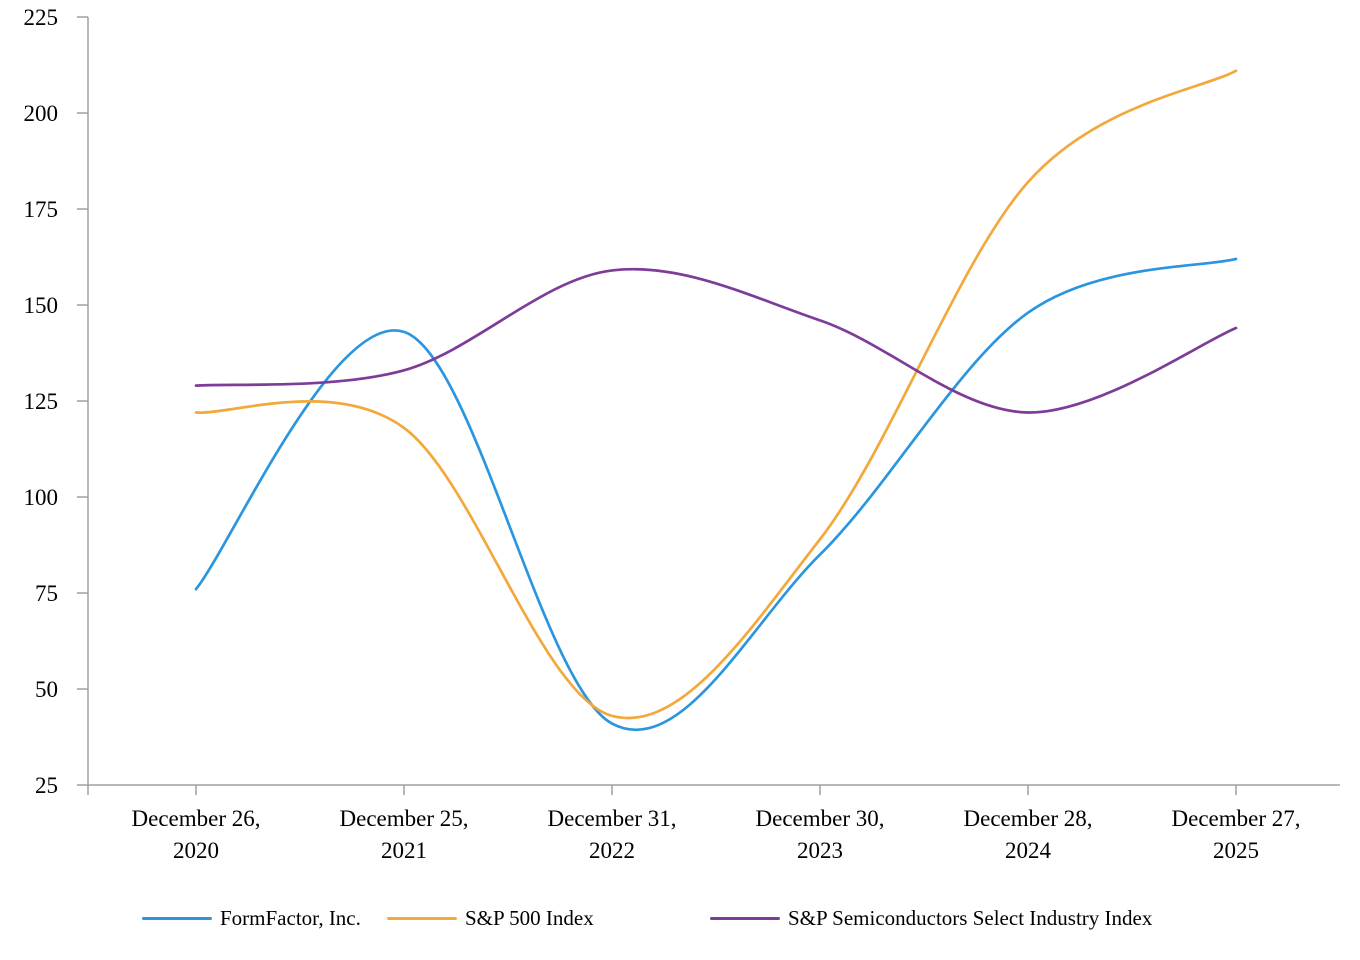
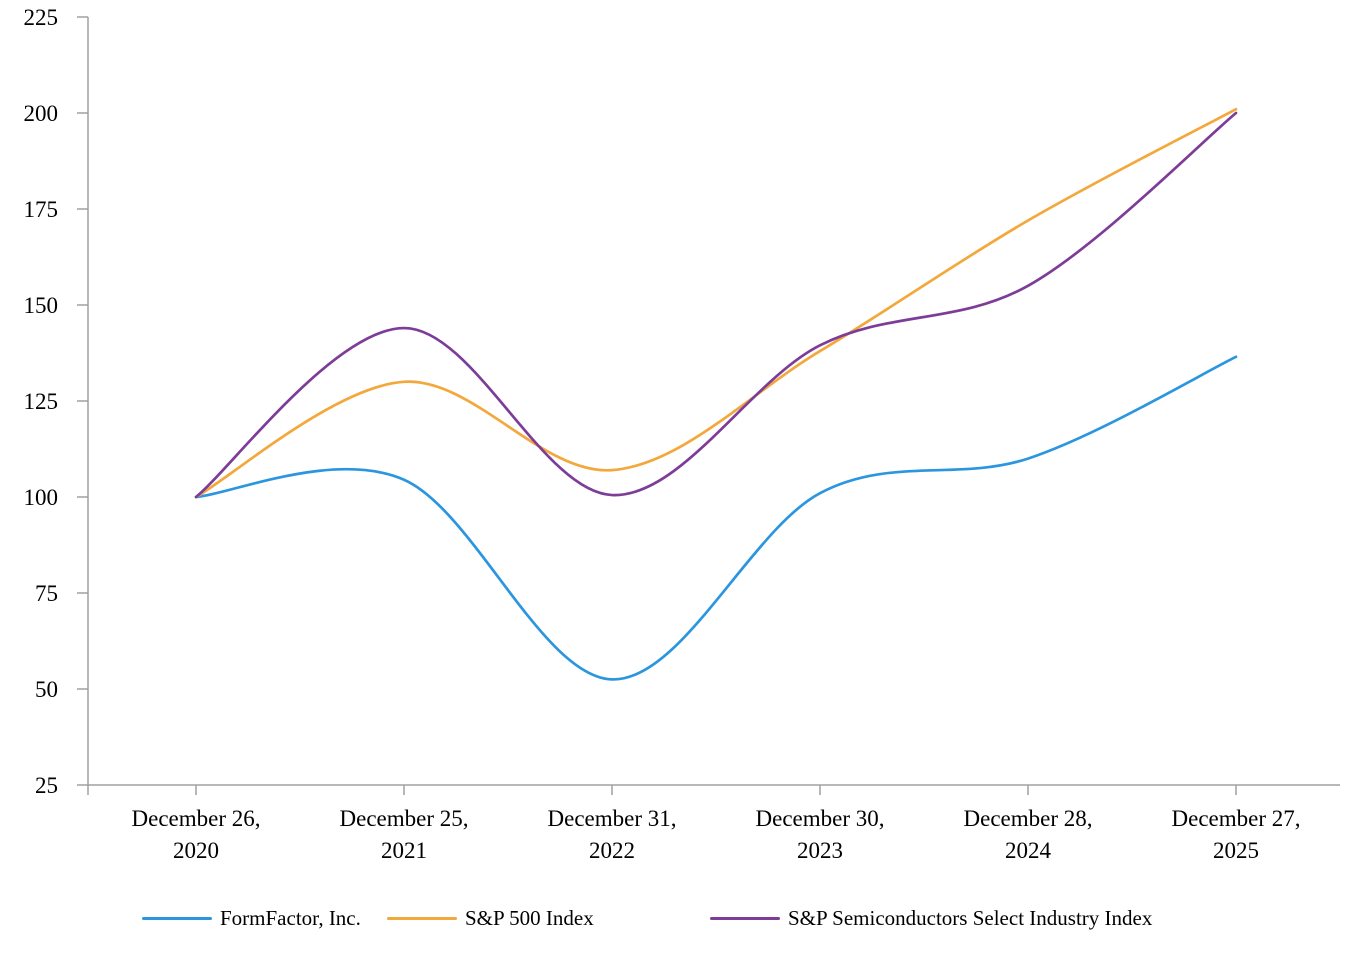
FormFactor, Inc./December 26, 2020: 76 -> 100
S&P 500 Index/December 26, 2020: 122 -> 100
S&P Semiconductors Select Industry Index/December 26, 2020: 129 -> 100
FormFactor, Inc./December 25, 2021: 143 -> 104
S&P 500 Index/December 25, 2021: 118 -> 130
S&P Semiconductors Select Industry Index/December 25, 2021: 133 -> 144
FormFactor, Inc./December 31, 2022: 41 -> 52
S&P 500 Index/December 31, 2022: 43 -> 107
S&P Semiconductors Select Industry Index/December 31, 2022: 159 -> 100
FormFactor, Inc./December 30, 2023: 85 -> 101
S&P 500 Index/December 30, 2023: 89 -> 138
S&P Semiconductors Select Industry Index/December 30, 2023: 146 -> 140
FormFactor, Inc./December 28, 2024: 148 -> 110
S&P 500 Index/December 28, 2024: 182 -> 172
S&P Semiconductors Select Industry Index/December 28, 2024: 122 -> 155
FormFactor, Inc./December 27, 2025: 162 -> 136
S&P 500 Index/December 27, 2025: 211 -> 201
S&P Semiconductors Select Industry Index/December 27, 2025: 144 -> 200
